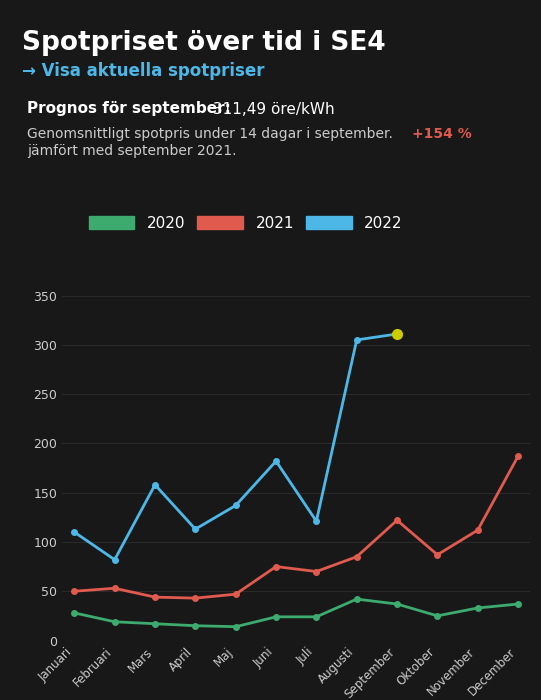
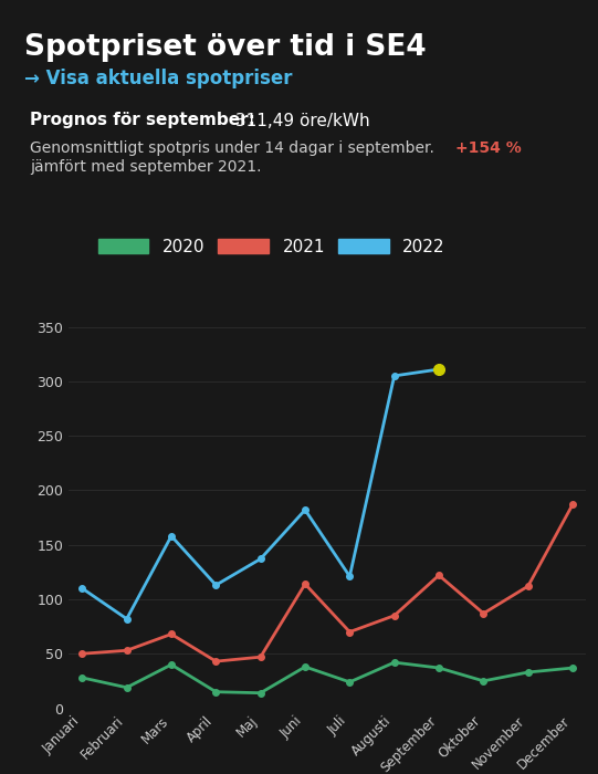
2020/Mars: 17 -> 40
2021/Mars: 44 -> 68
2020/Juni: 24 -> 38
2021/Juni: 75 -> 114
